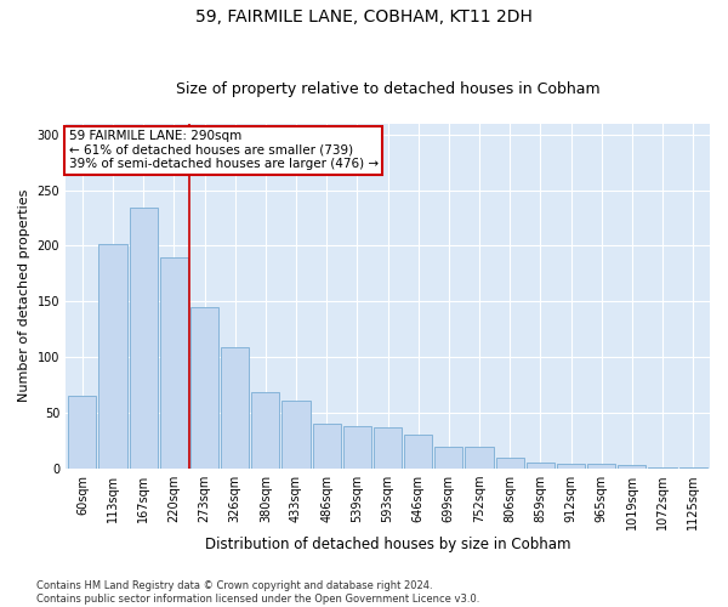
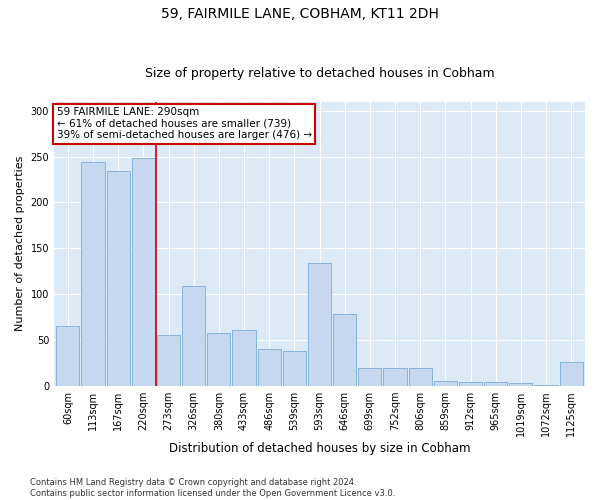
113sqm: 202 -> 244
220sqm: 190 -> 248
273sqm: 145 -> 56
380sqm: 69 -> 58
593sqm: 37 -> 134
646sqm: 31 -> 78
806sqm: 10 -> 20
1125sqm: 1 -> 26
